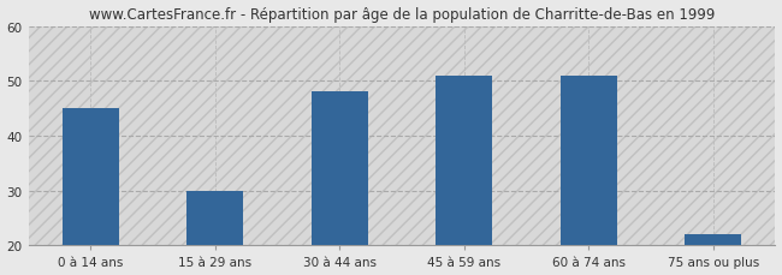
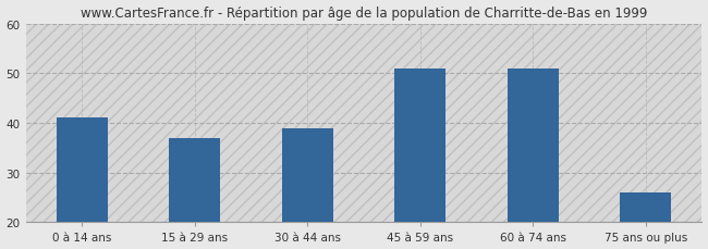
0 à 14 ans: 45 -> 41
15 à 29 ans: 30 -> 37
30 à 44 ans: 48 -> 39
75 ans ou plus: 22 -> 26
